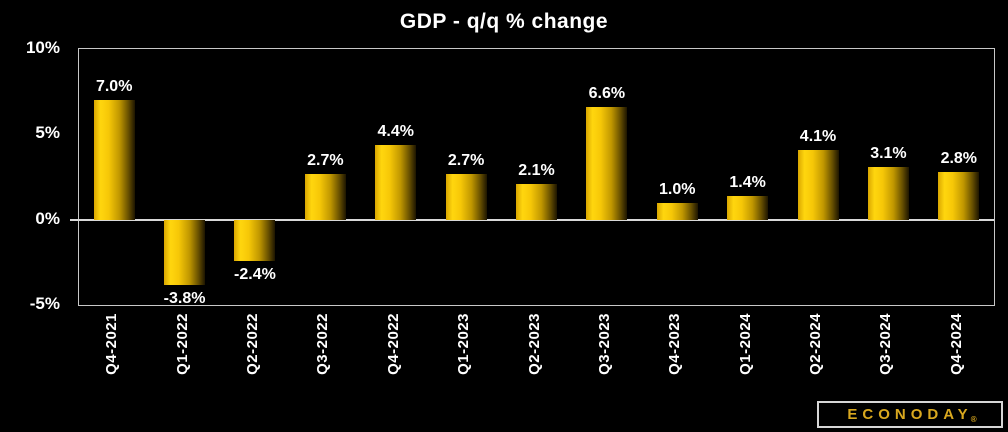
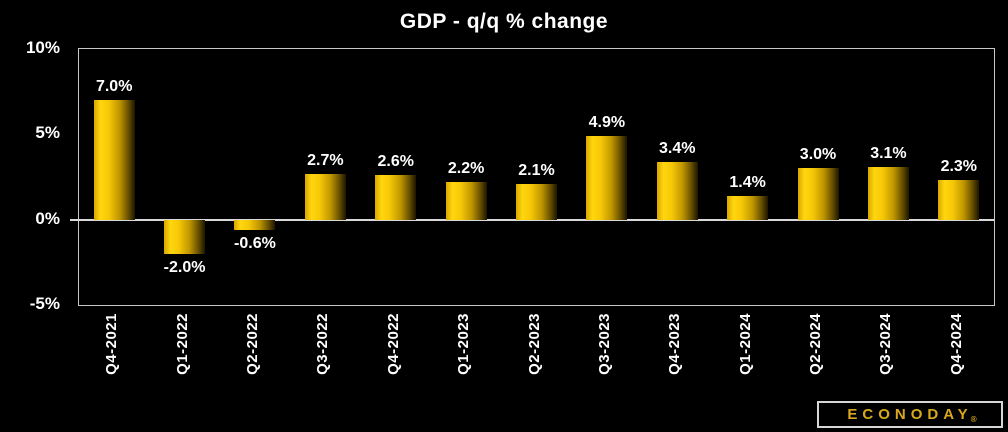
Q1-2022: -3.8% -> -2.0%
Q2-2022: -2.4% -> -0.6%
Q4-2022: 4.4% -> 2.6%
Q1-2023: 2.7% -> 2.2%
Q3-2023: 6.6% -> 4.9%
Q4-2023: 1.0% -> 3.4%
Q2-2024: 4.1% -> 3.0%
Q4-2024: 2.8% -> 2.3%
